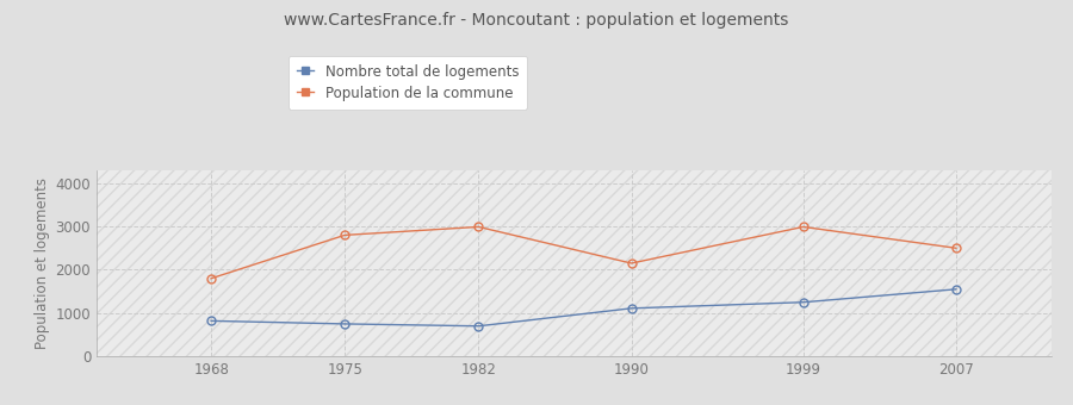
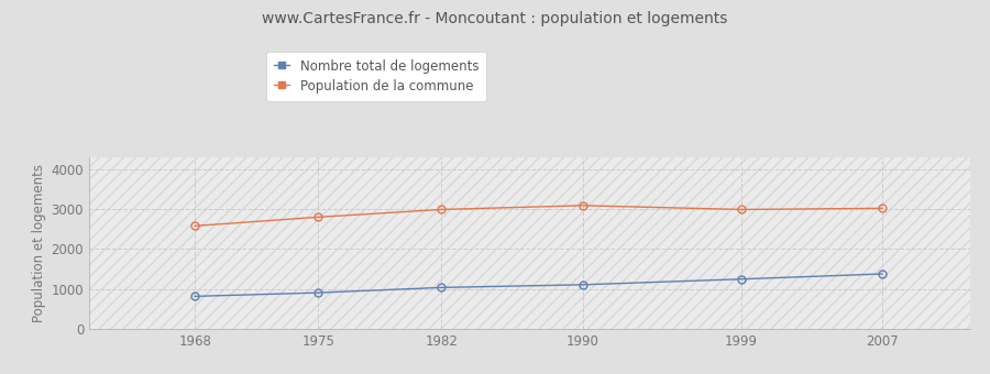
Population de la commune/1968: 1800 -> 2580
Nombre total de logements/1975: 750 -> 910
Nombre total de logements/1982: 700 -> 1040
Population de la commune/1990: 2150 -> 3090
Nombre total de logements/2007: 1550 -> 1380
Population de la commune/2007: 2500 -> 3020
